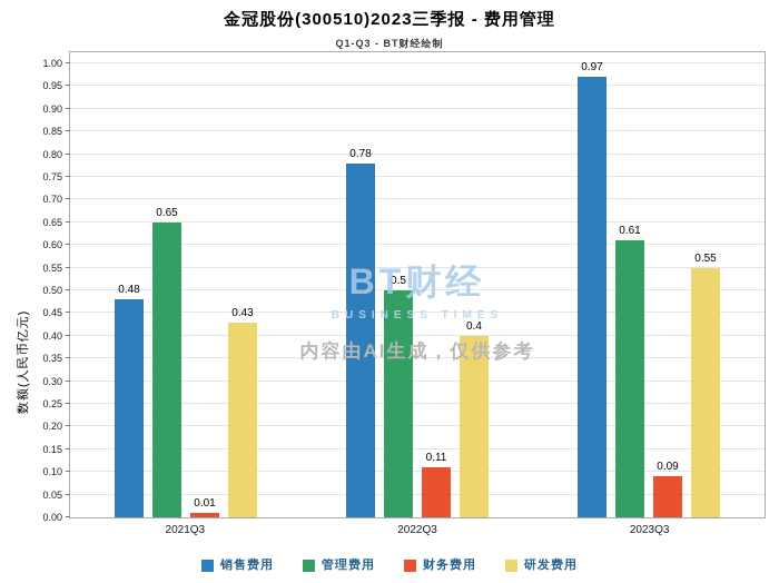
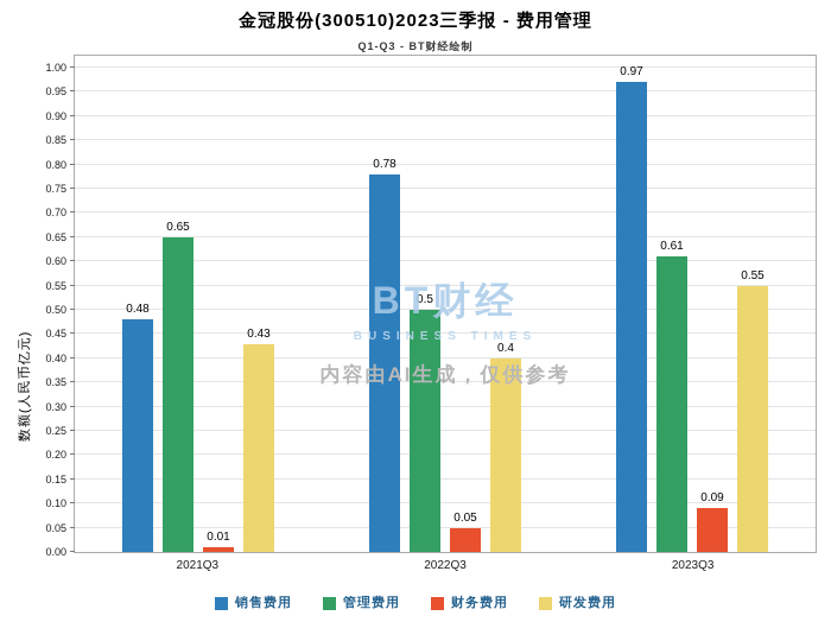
财务费用/2022Q3: 0.11 -> 0.05
